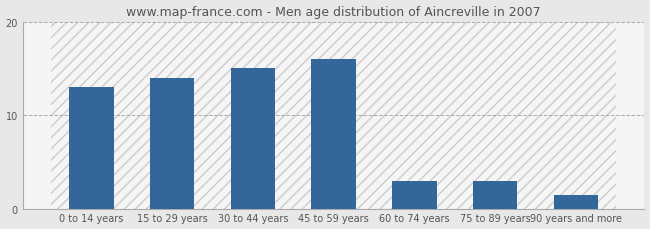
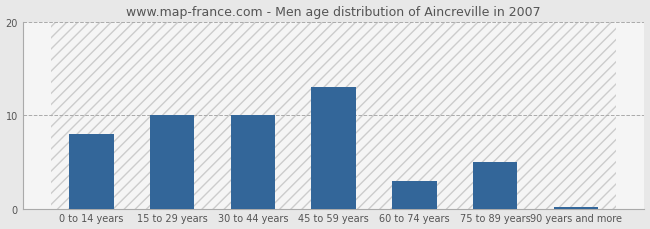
0 to 14 years: 13.0 -> 8.0
15 to 29 years: 14.0 -> 10.0
30 to 44 years: 15.0 -> 10.0
45 to 59 years: 16.0 -> 13.0
75 to 89 years: 3.0 -> 5.0
90 years and more: 1.4 -> 0.2
